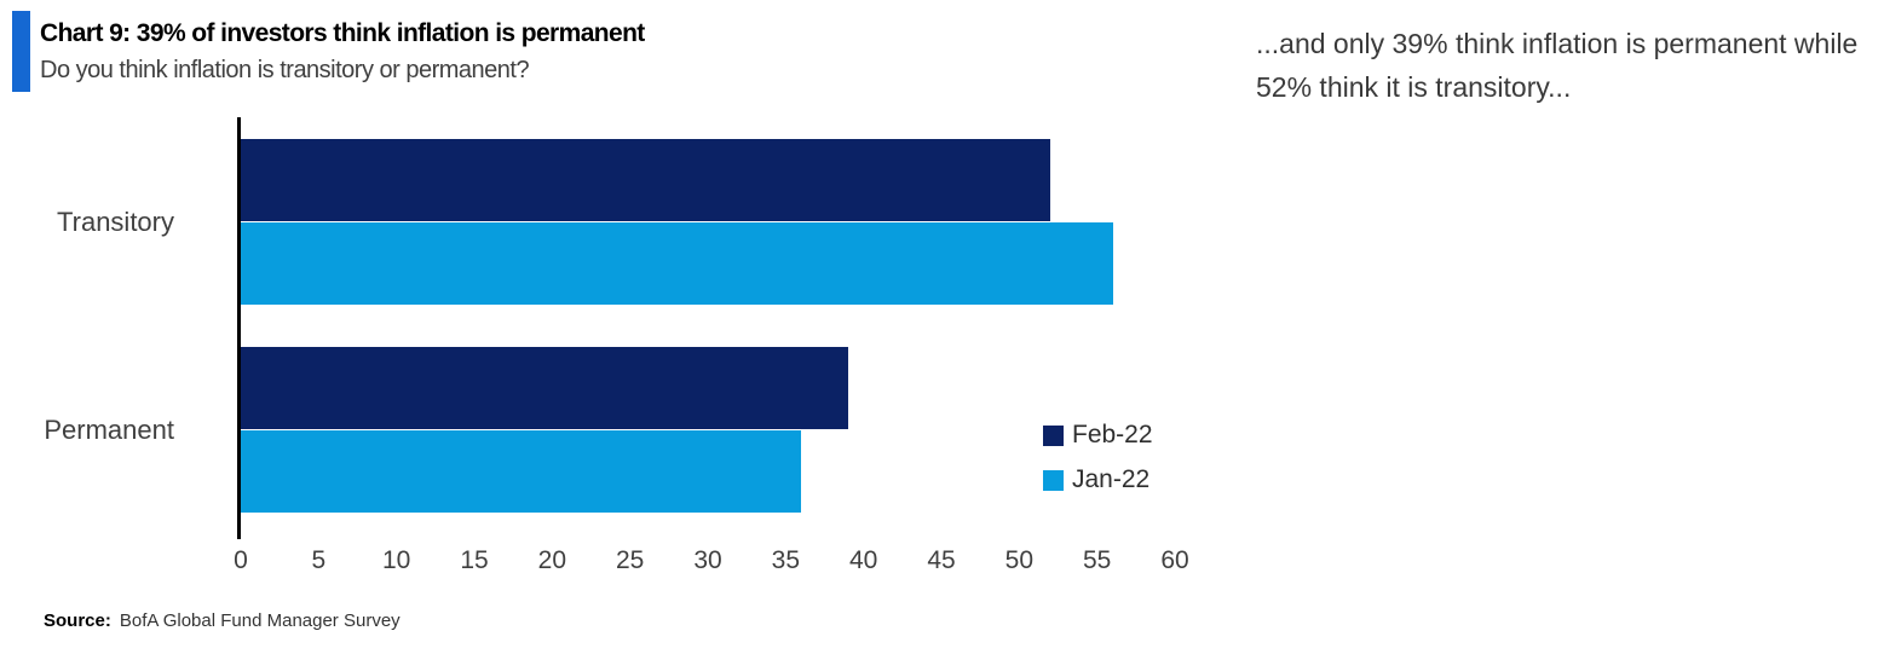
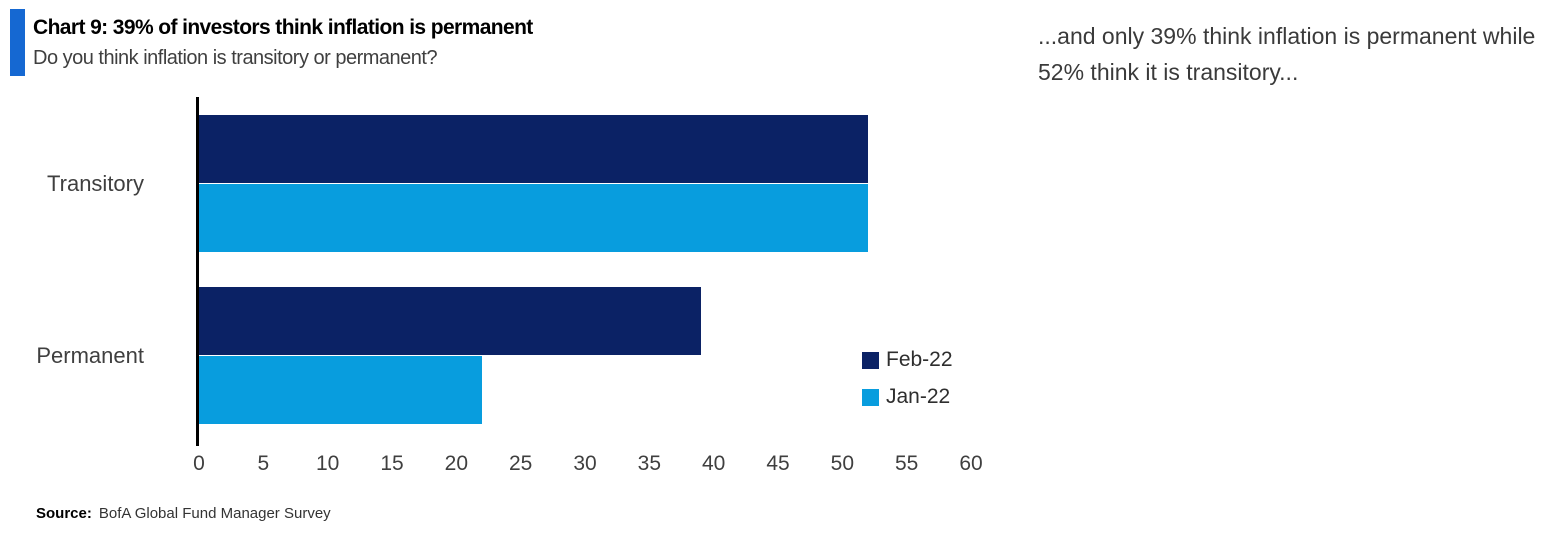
Jan-22/Transitory: 56 -> 52
Jan-22/Permanent: 36 -> 22
